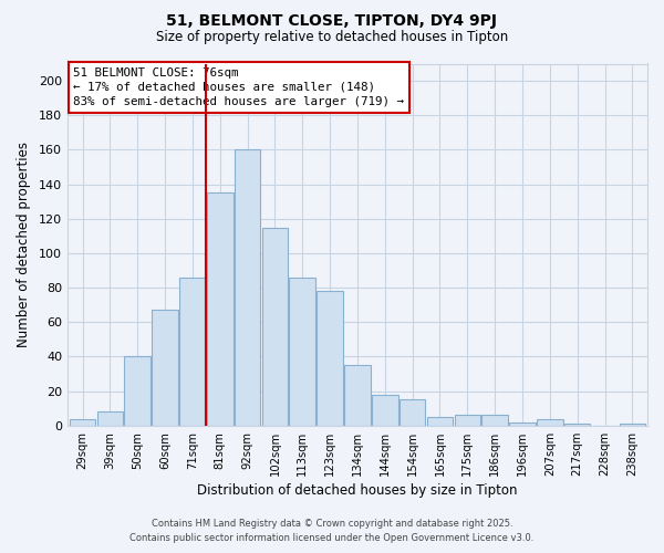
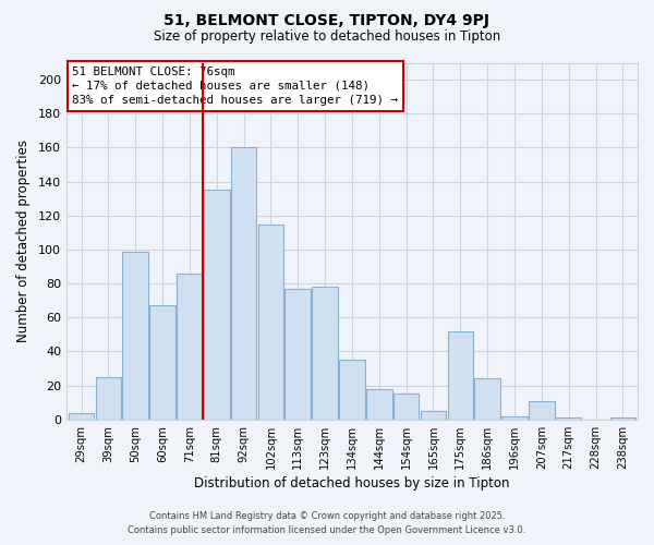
39sqm: 8 -> 25
50sqm: 40 -> 99
113sqm: 86 -> 77
175sqm: 6 -> 52
186sqm: 6 -> 24
207sqm: 4 -> 11
